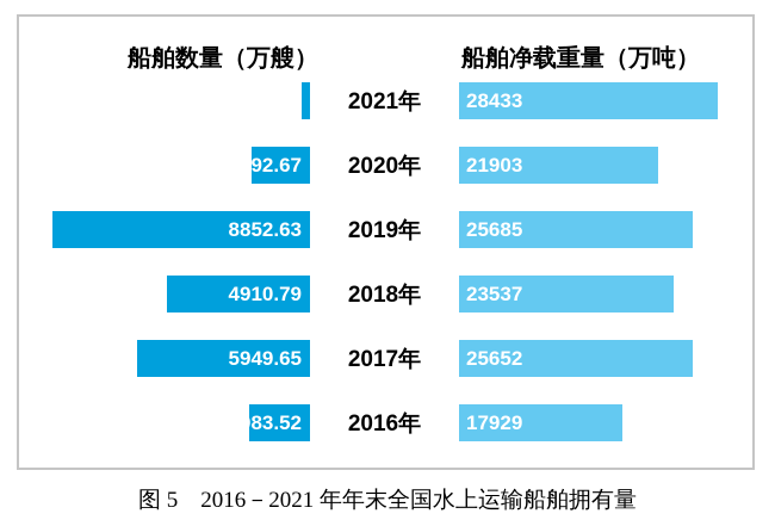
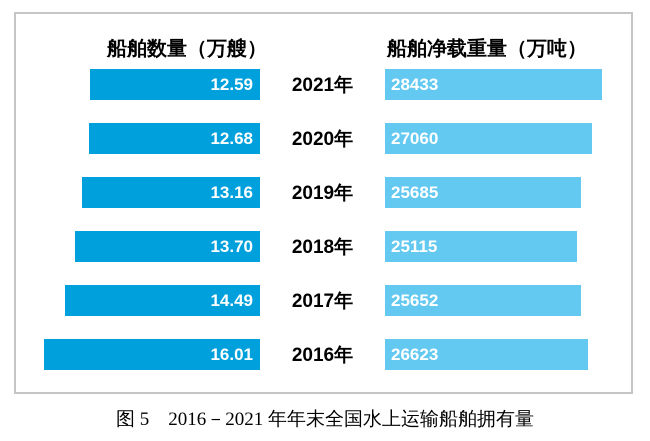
船舶数量（万艘）/2020年: 1992.67 -> 12.68
船舶净载重量（万吨）/2020年: 21903 -> 27060
船舶数量（万艘）/2019年: 8852.63 -> 13.16
船舶数量（万艘）/2018年: 4910.79 -> 13.70
船舶净载重量（万吨）/2018年: 23537 -> 25115
船舶数量（万艘）/2017年: 5949.65 -> 14.49
船舶数量（万艘）/2016年: 2083.52 -> 16.01
船舶净载重量（万吨）/2016年: 17929 -> 26623
